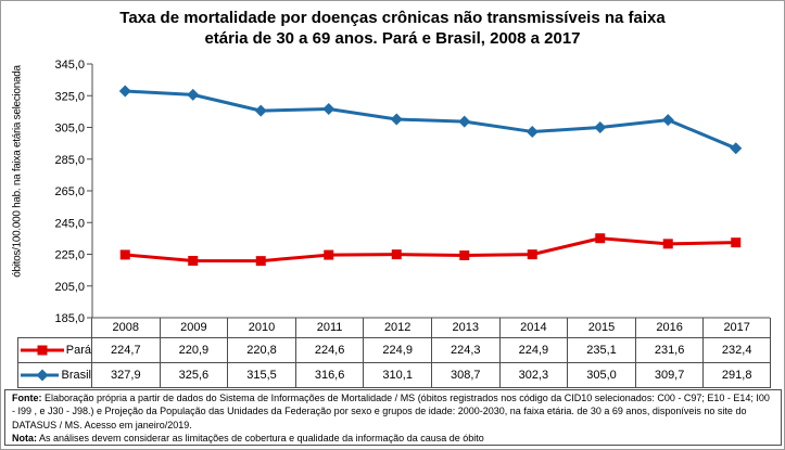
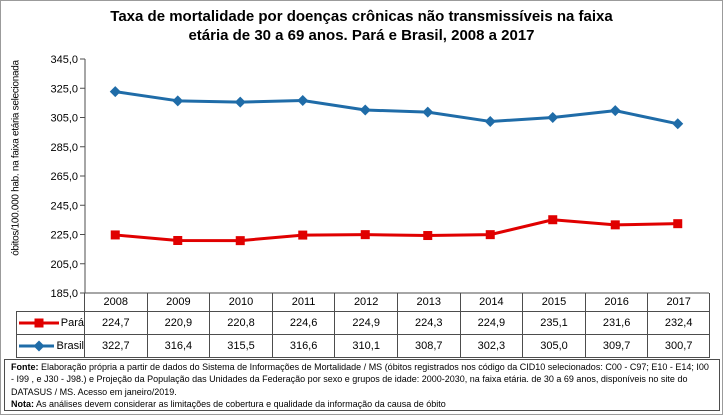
Brasil/2008: 327,9 -> 322,7
Brasil/2009: 325,6 -> 316,4
Brasil/2017: 291,8 -> 300,7
